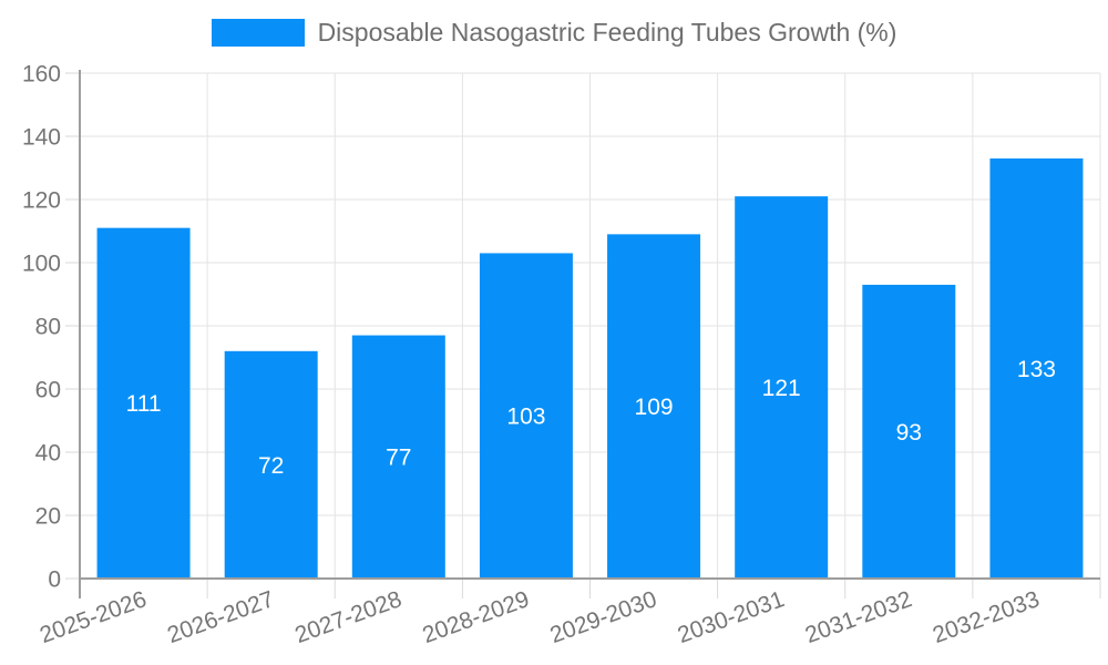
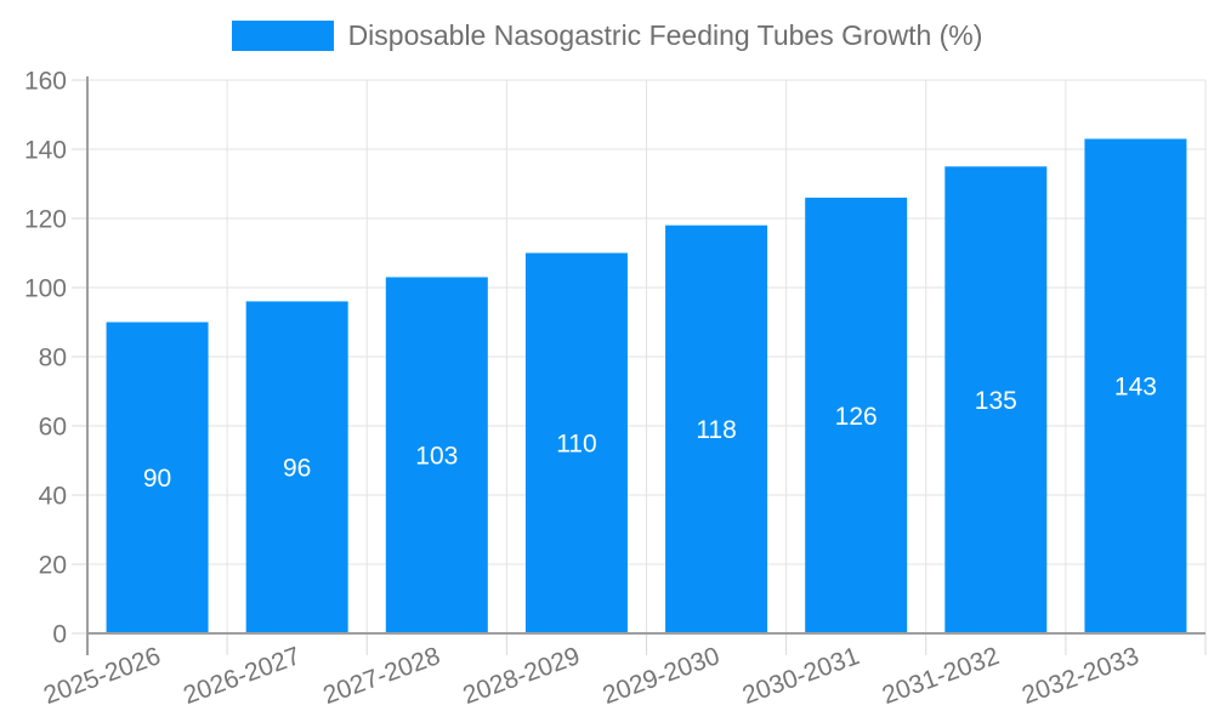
2025-2026: 111 -> 90
2026-2027: 72 -> 96
2027-2028: 77 -> 103
2028-2029: 103 -> 110
2029-2030: 109 -> 118
2030-2031: 121 -> 126
2031-2032: 93 -> 135
2032-2033: 133 -> 143
